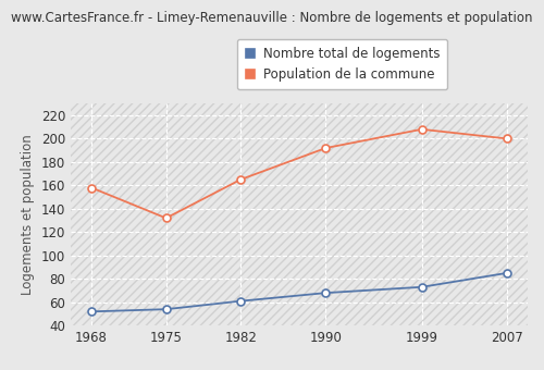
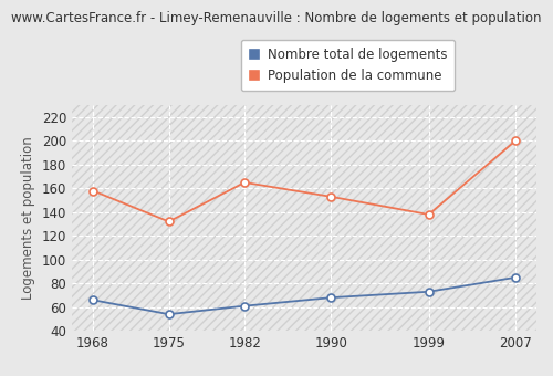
Nombre total de logements/1968: 52 -> 66
Population de la commune/1990: 192 -> 153
Population de la commune/1999: 208 -> 138
